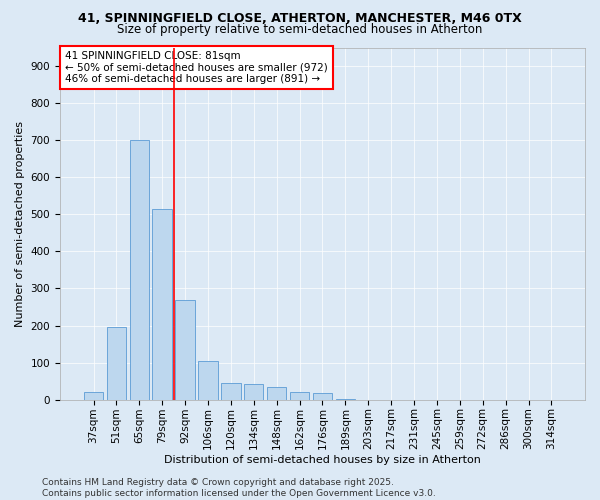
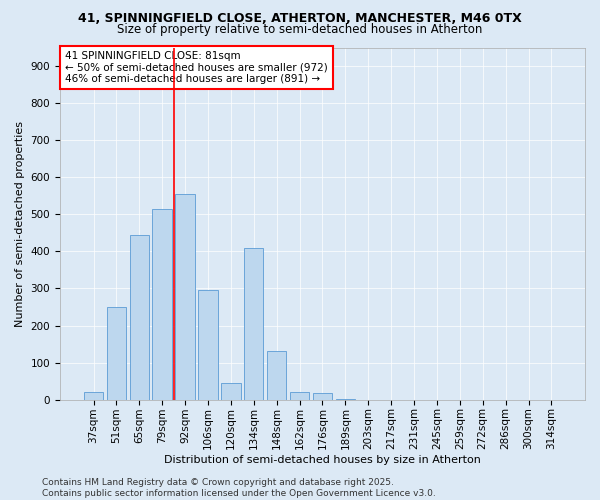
51sqm: 197 -> 250
65sqm: 700 -> 445
92sqm: 270 -> 555
106sqm: 105 -> 295
134sqm: 42 -> 410
148sqm: 35 -> 130
